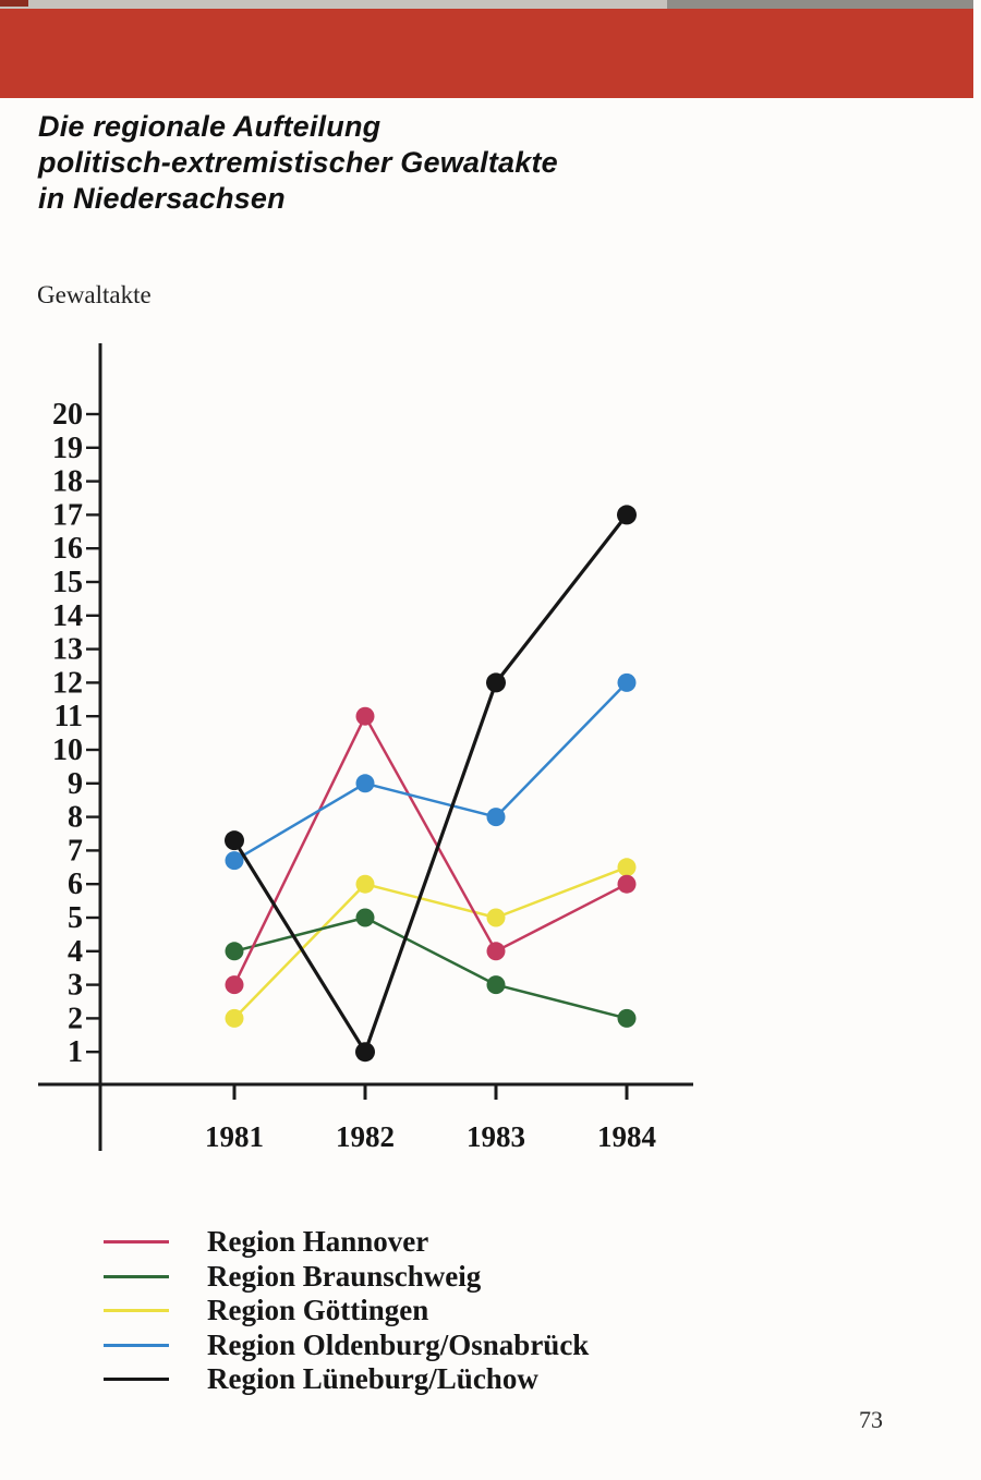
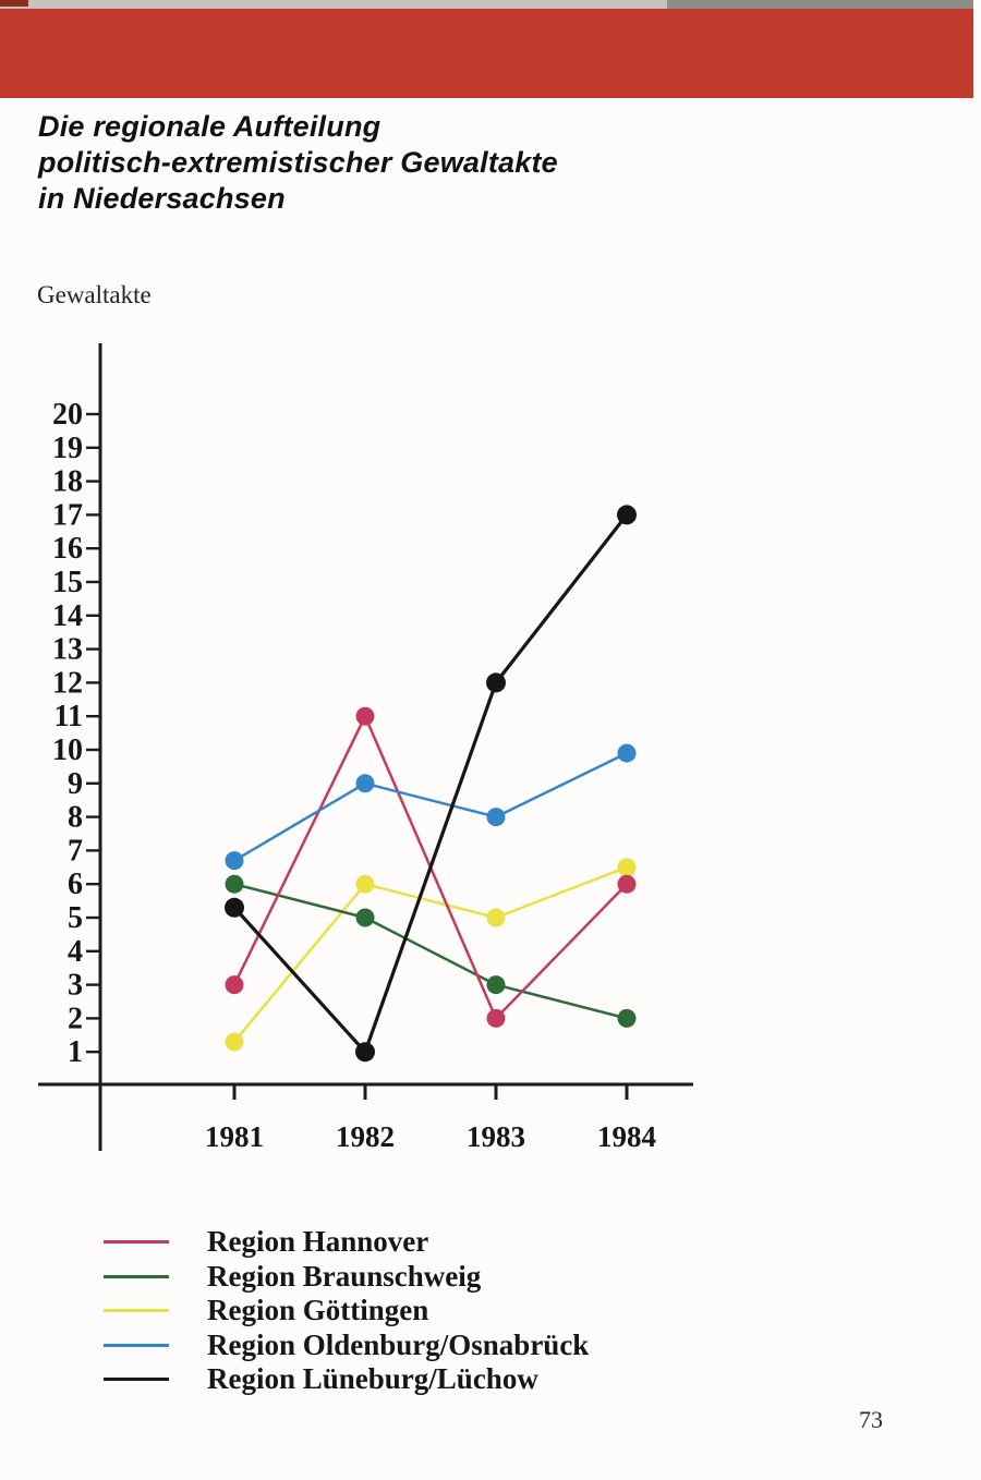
Region Braunschweig/1981: 4 -> 6
Region Göttingen/1981: 2.0 -> 1.3
Region Lüneburg/Lüchow/1981: 7.3 -> 5.3
Region Hannover/1983: 4 -> 2
Region Oldenburg/Osnabrück/1984: 12.0 -> 9.9
